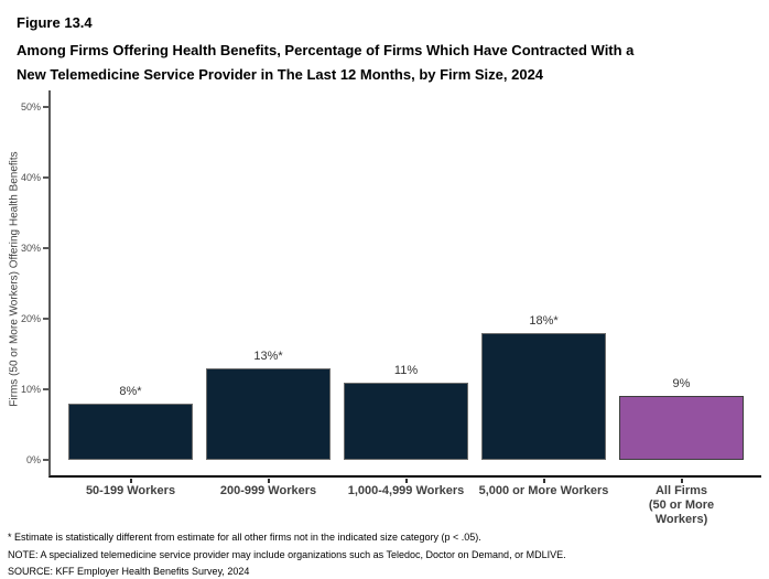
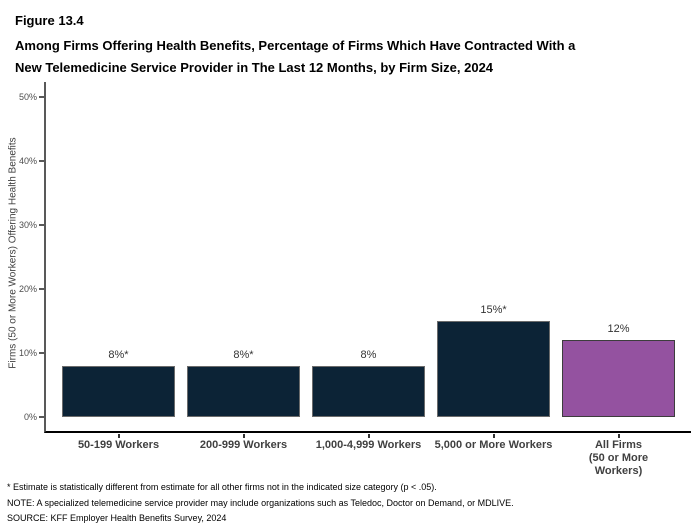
200-999 Workers: 13 -> 8
1,000-4,999 Workers: 11% -> 8%
5,000 or More Workers: 18 -> 15
All Firms (50 or More Workers): 9% -> 12%
